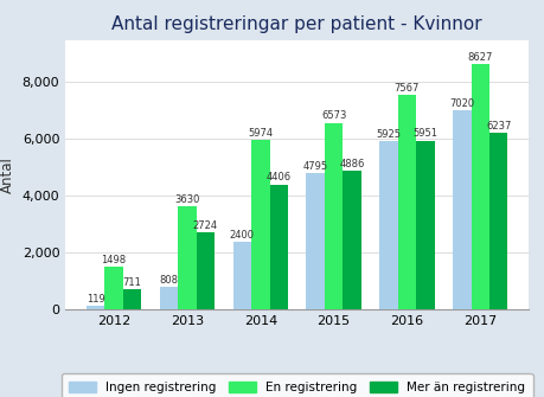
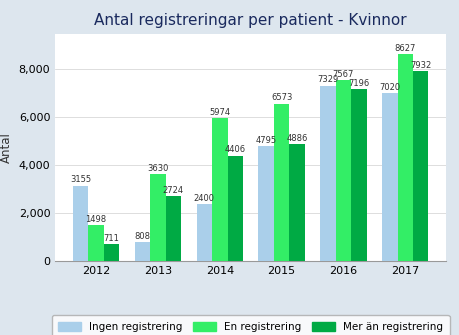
Ingen registrering/2012: 119 -> 3155
Ingen registrering/2016: 5925 -> 7329
Mer än registrering/2016: 5951 -> 7196
Mer än registrering/2017: 6237 -> 7932
